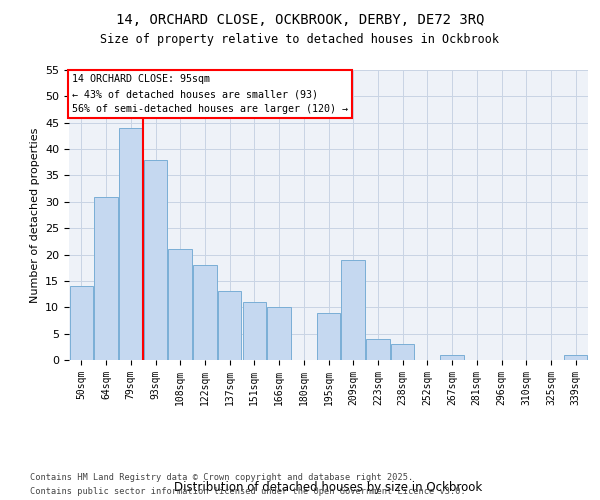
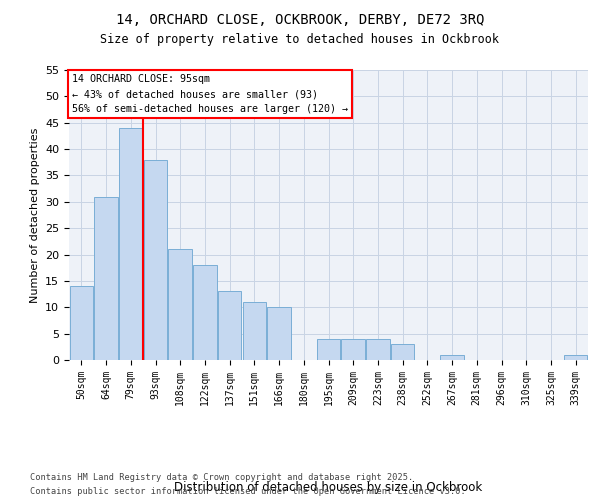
195sqm: 9 -> 4
209sqm: 19 -> 4
